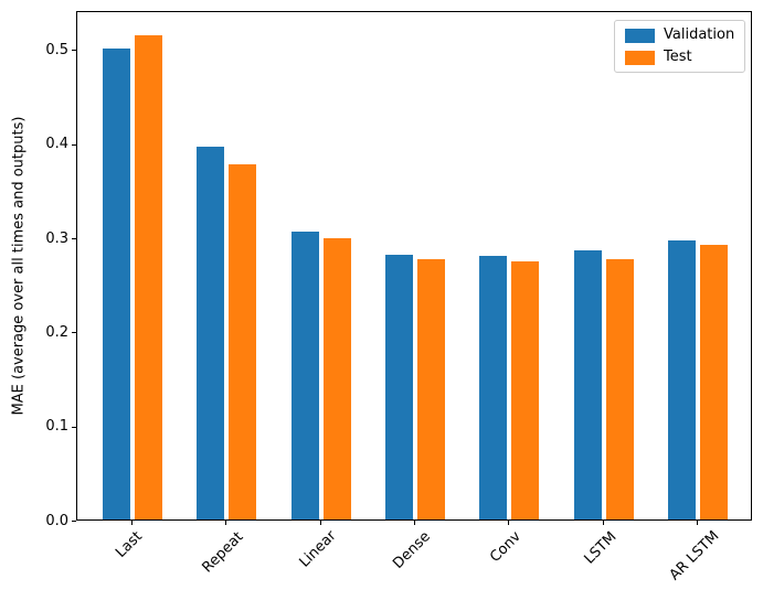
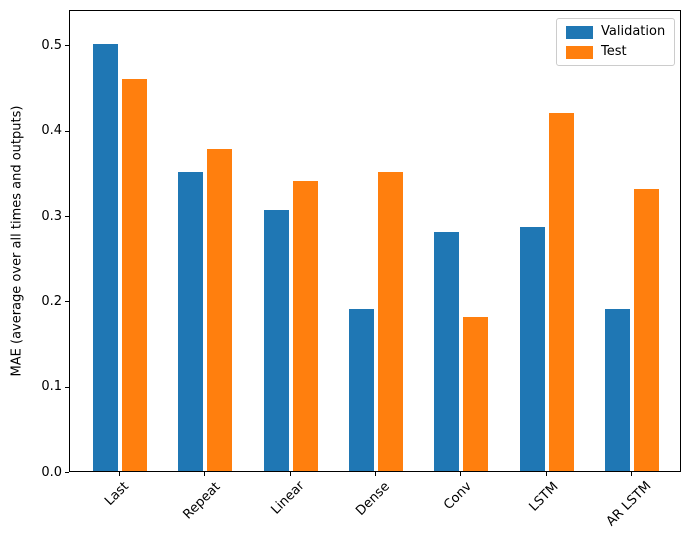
Test/Last: 0.52 -> 0.46
Validation/Repeat: 0.40 -> 0.35
Test/Linear: 0.30 -> 0.34
Validation/Dense: 0.28 -> 0.19
Test/Dense: 0.28 -> 0.35
Test/Conv: 0.27 -> 0.18
Test/LSTM: 0.28 -> 0.42
Validation/AR LSTM: 0.30 -> 0.19
Test/AR LSTM: 0.29 -> 0.33
